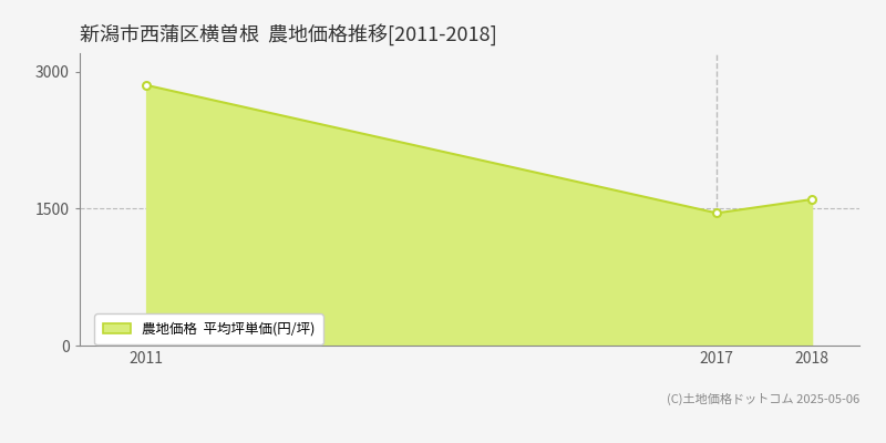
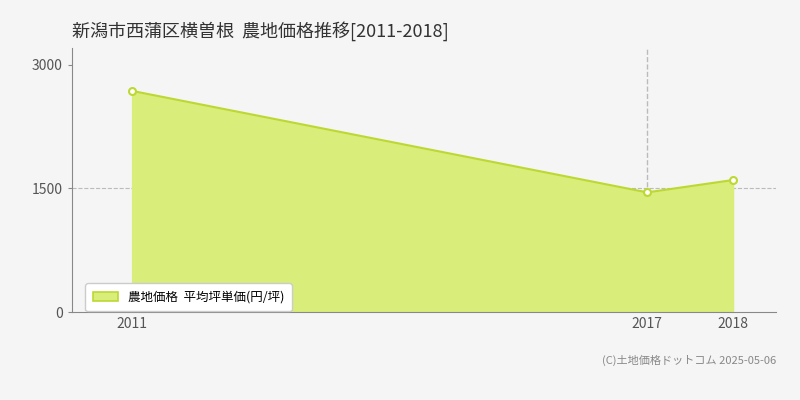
2011: 2850 -> 2680
